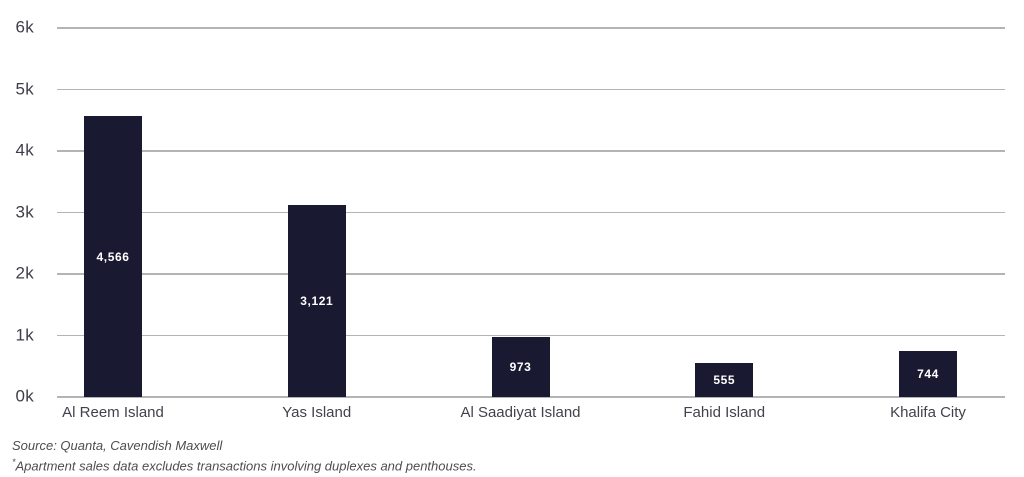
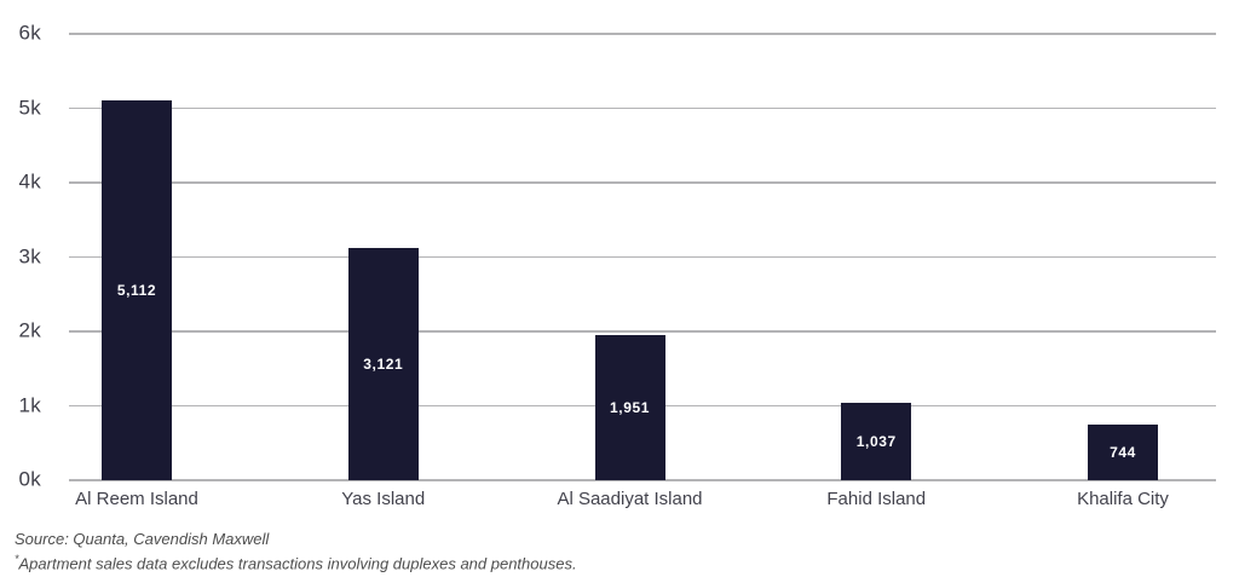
Al Reem Island: 4,566 -> 5,112
Al Saadiyat Island: 973 -> 1,951
Fahid Island: 555 -> 1,037
